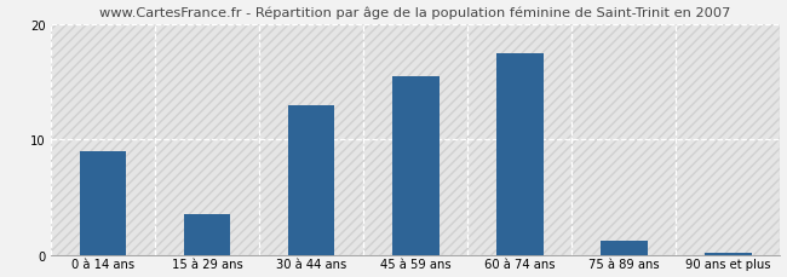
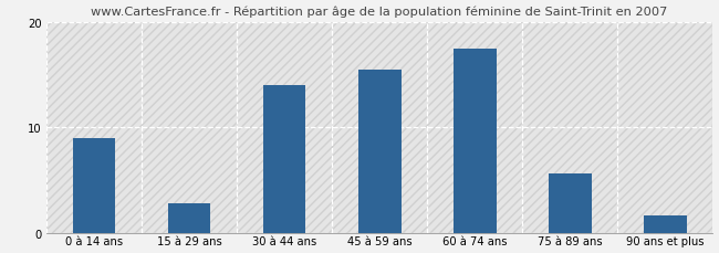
15 à 29 ans: 3.5 -> 2.8
30 à 44 ans: 13.0 -> 14.0
75 à 89 ans: 1.2 -> 5.6
90 ans et plus: 0.1 -> 1.6
